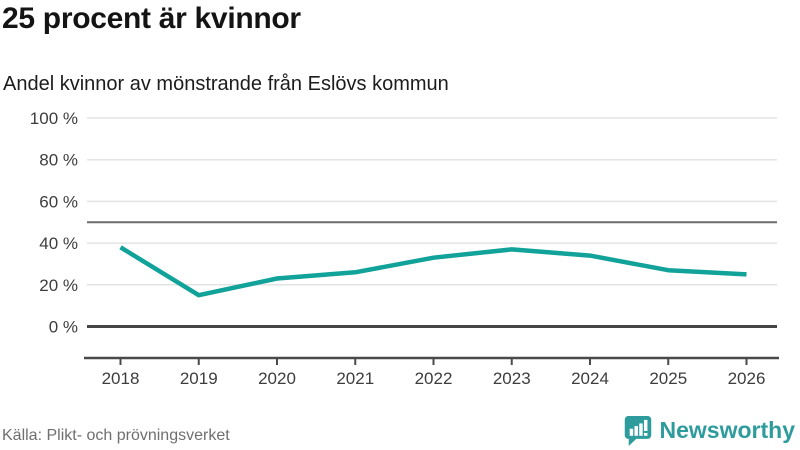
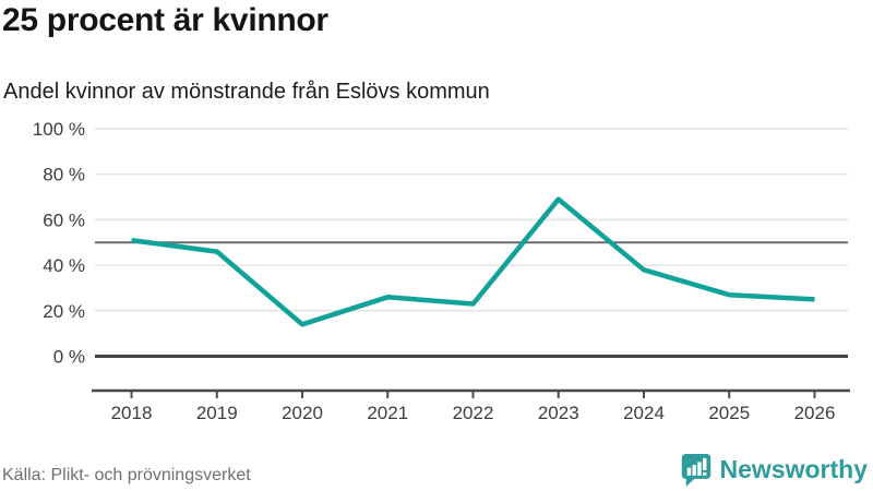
2018: 38% -> 51%
2019: 15% -> 46%
2020: 23% -> 14%
2022: 33% -> 23%
2023: 37% -> 69%
2024: 34% -> 38%
